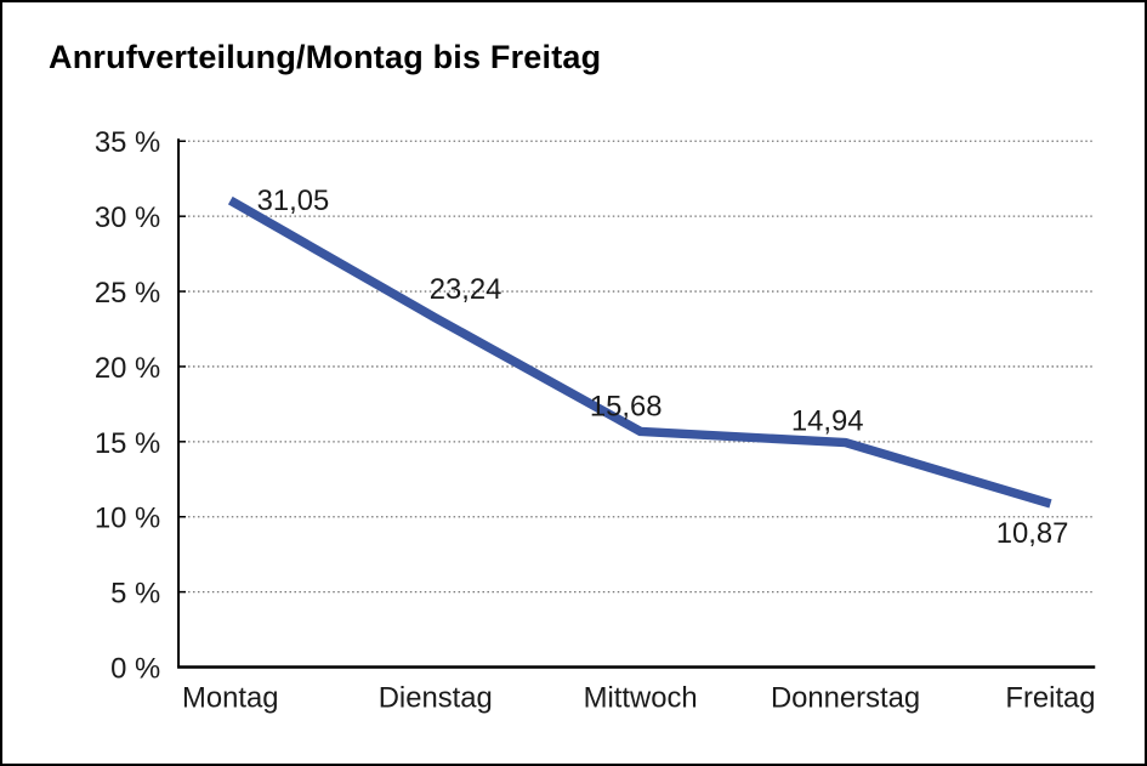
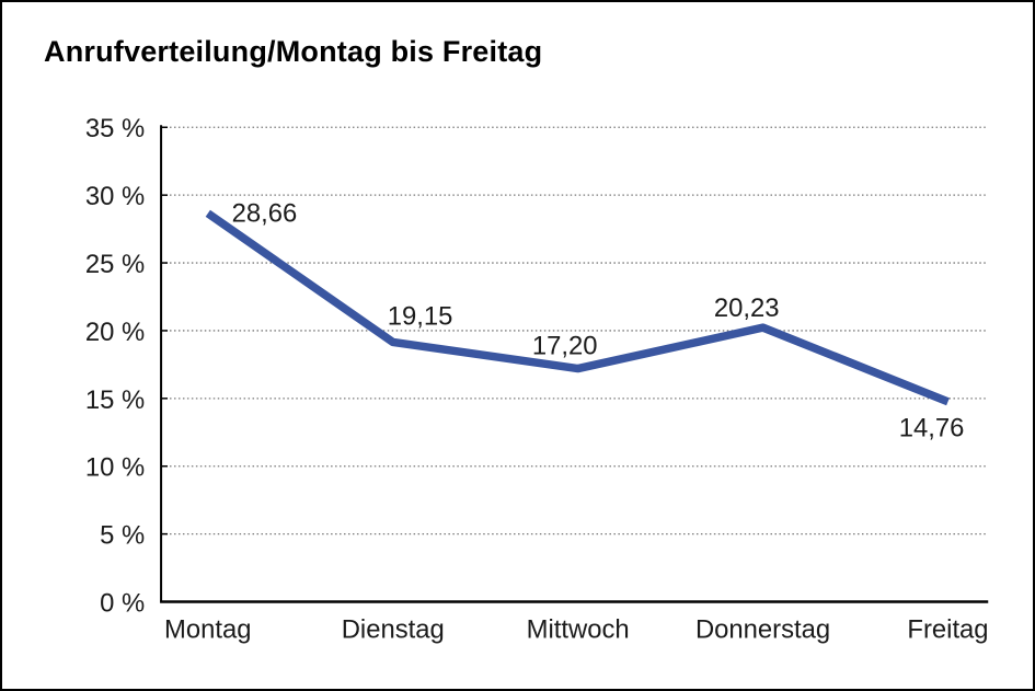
Montag: 31,05 -> 28,66
Dienstag: 23,24 -> 19,15
Mittwoch: 15,68 -> 17,20
Donnerstag: 14,94 -> 20,23
Freitag: 10,87 -> 14,76
